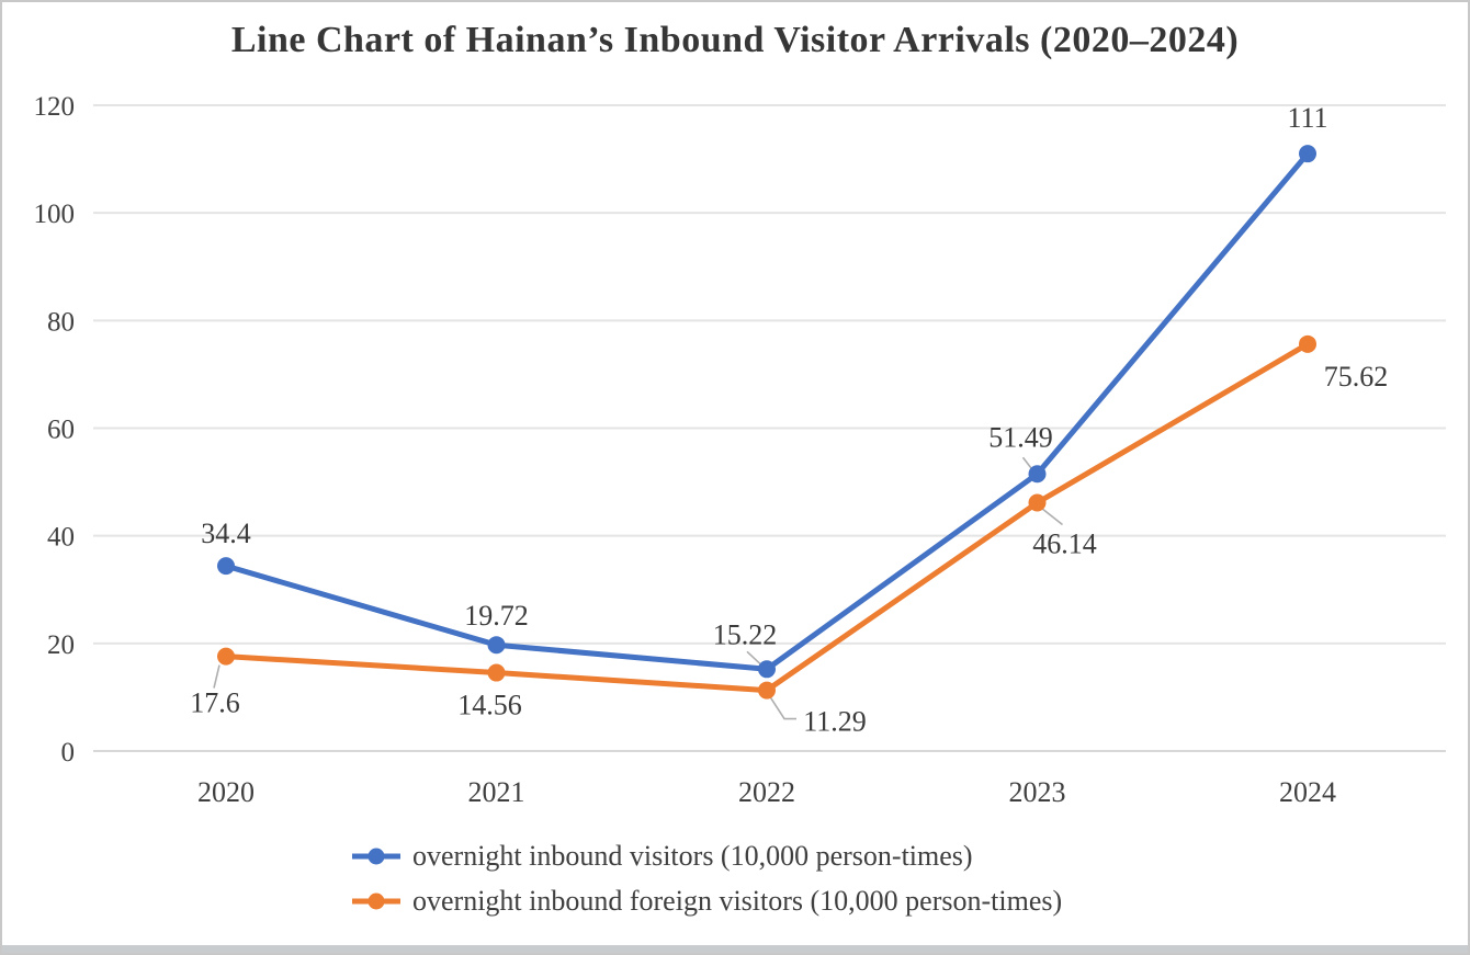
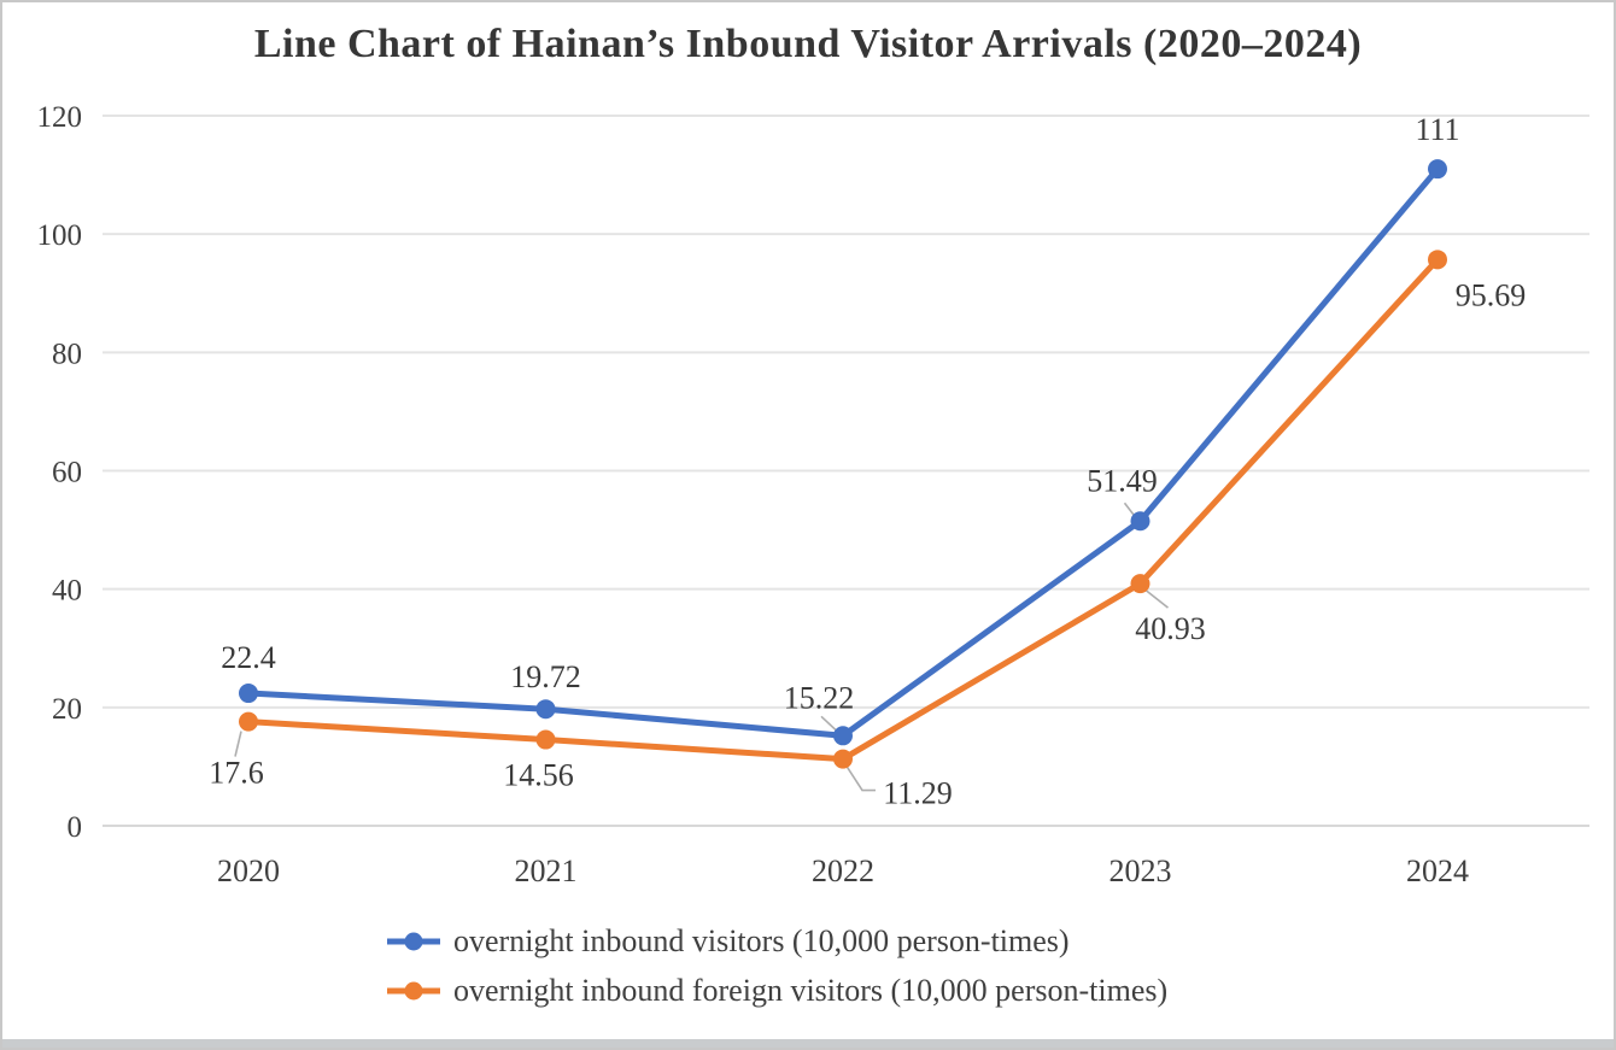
overnight inbound visitors (10,000 person-times)/2020: 34.4 -> 22.4
overnight inbound foreign visitors (10,000 person-times)/2023: 46.14 -> 40.93
overnight inbound foreign visitors (10,000 person-times)/2024: 75.62 -> 95.69
